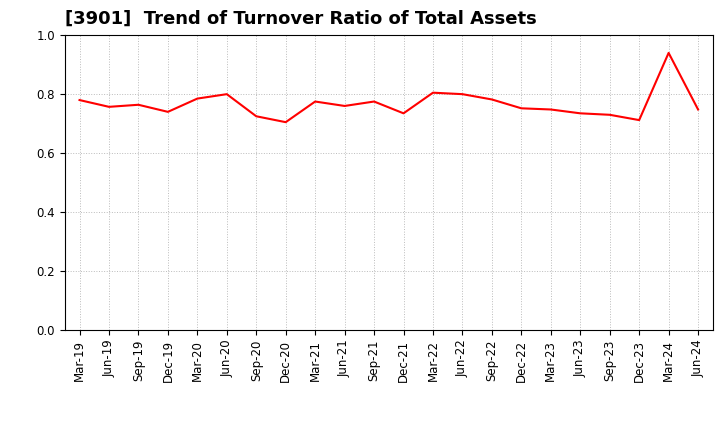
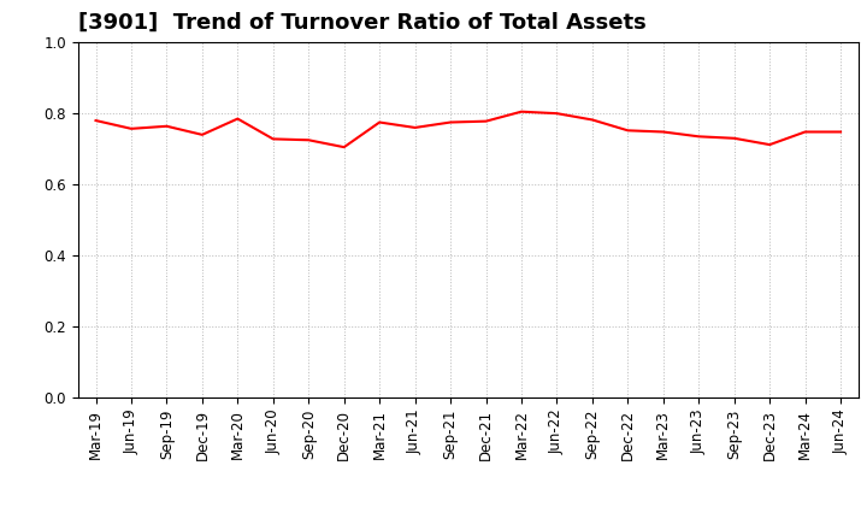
Jun-20: 0.800 -> 0.728
Dec-21: 0.735 -> 0.778
Mar-24: 0.940 -> 0.748
